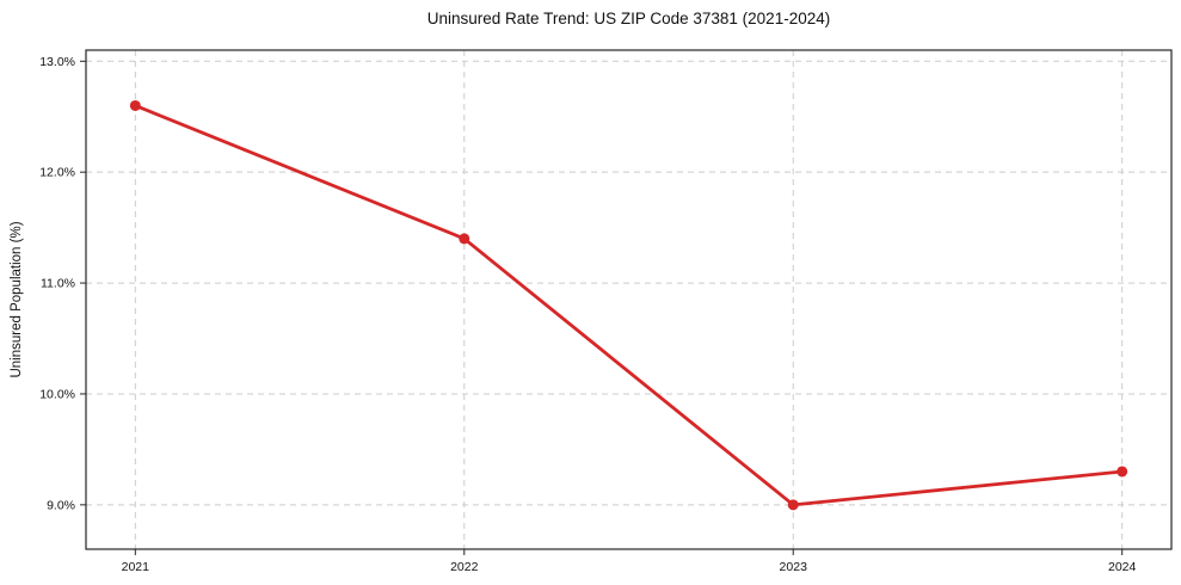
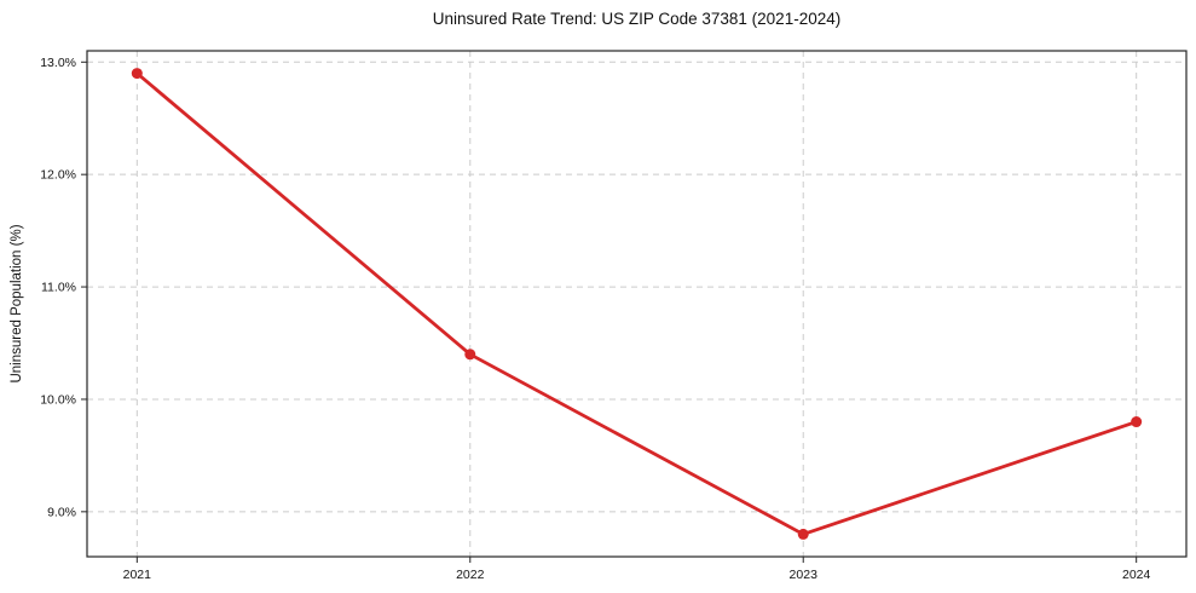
2021: 12.6% -> 12.9%
2022: 11.4% -> 10.4%
2023: 9.0% -> 8.8%
2024: 9.3% -> 9.8%
